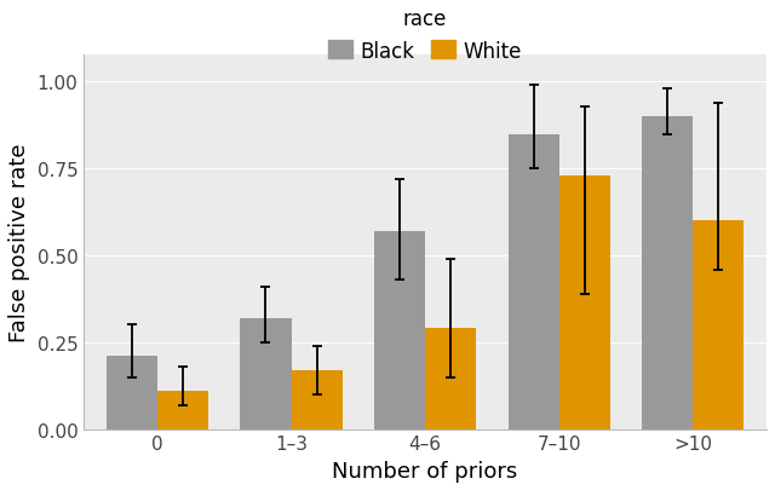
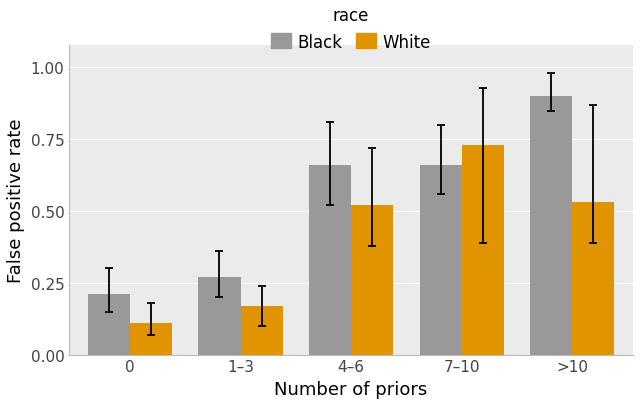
Black/1–3: 0.32 -> 0.27
Black/4–6: 0.57 -> 0.66
White/4–6: 0.29 -> 0.52
Black/7–10: 0.85 -> 0.66
White/>10: 0.60 -> 0.53
